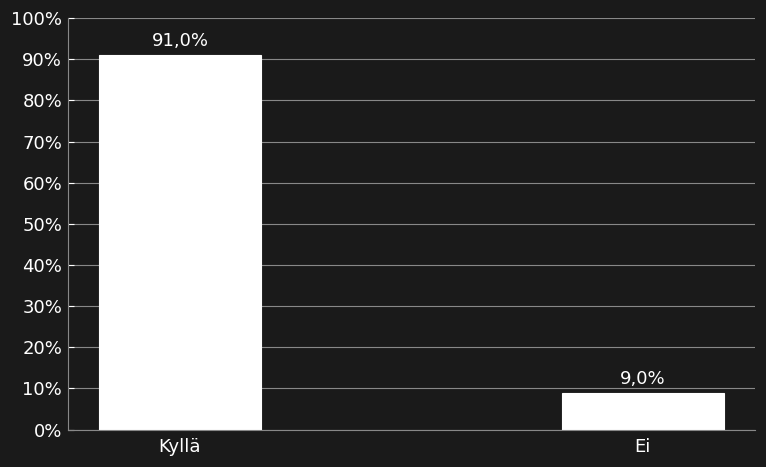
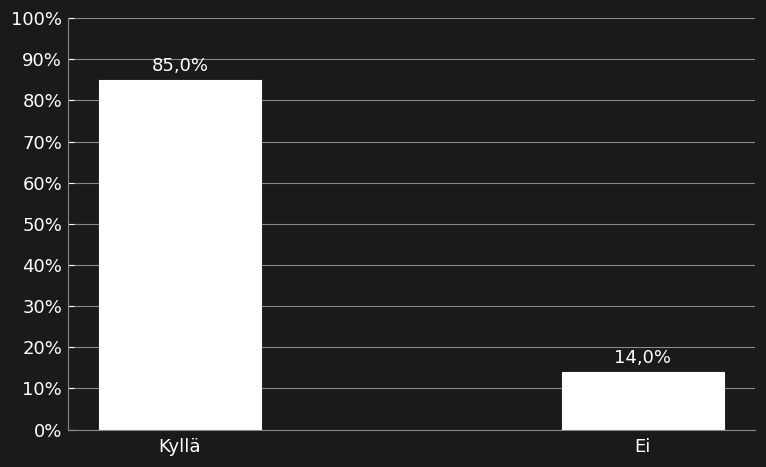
Kyllä: 91,0% -> 85,0%
Ei: 9,0% -> 14,0%
